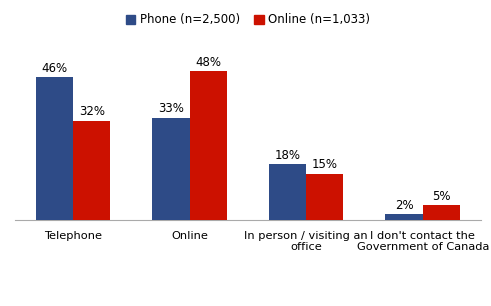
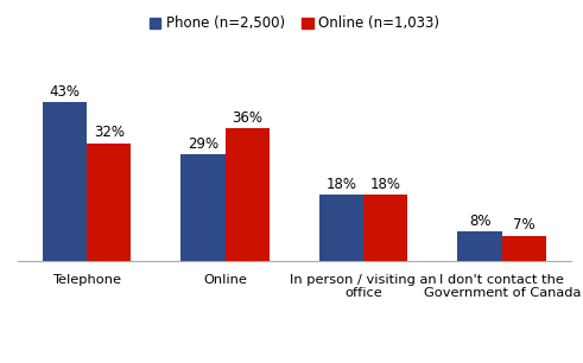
Phone (n=2,500)/Telephone: 46% -> 43%
Phone (n=2,500)/Online: 33% -> 29%
Online (n=1,033)/Online: 48% -> 36%
Online (n=1,033)/In person / visiting an office: 15% -> 18%
Phone (n=2,500)/I don't contact the Government of Canada: 2% -> 8%
Online (n=1,033)/I don't contact the Government of Canada: 5% -> 7%
